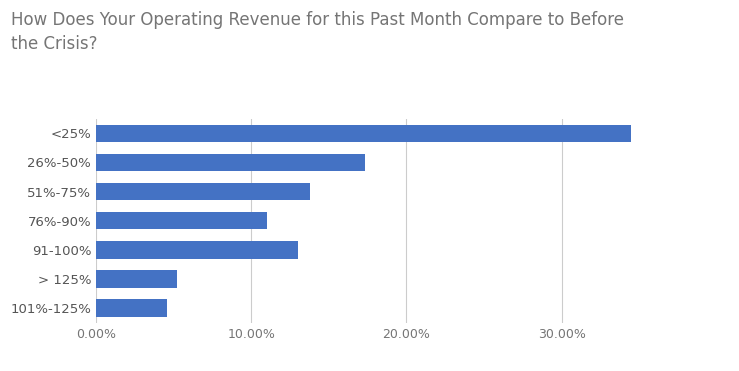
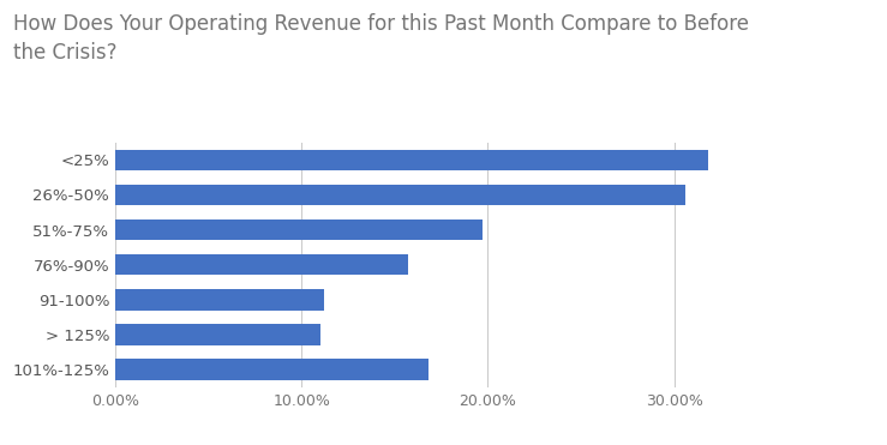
<25%: 34.5% -> 31.8%
26%-50%: 17.3% -> 30.6%
51%-75%: 13.8% -> 19.7%
76%-90%: 11.0% -> 15.7%
91-100%: 13.0% -> 11.2%
> 125%: 5.2% -> 11.0%
101%-125%: 4.6% -> 16.8%
